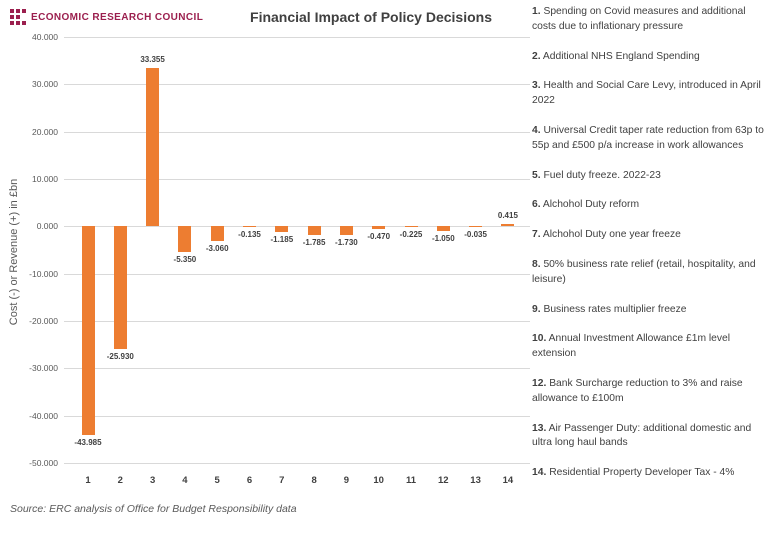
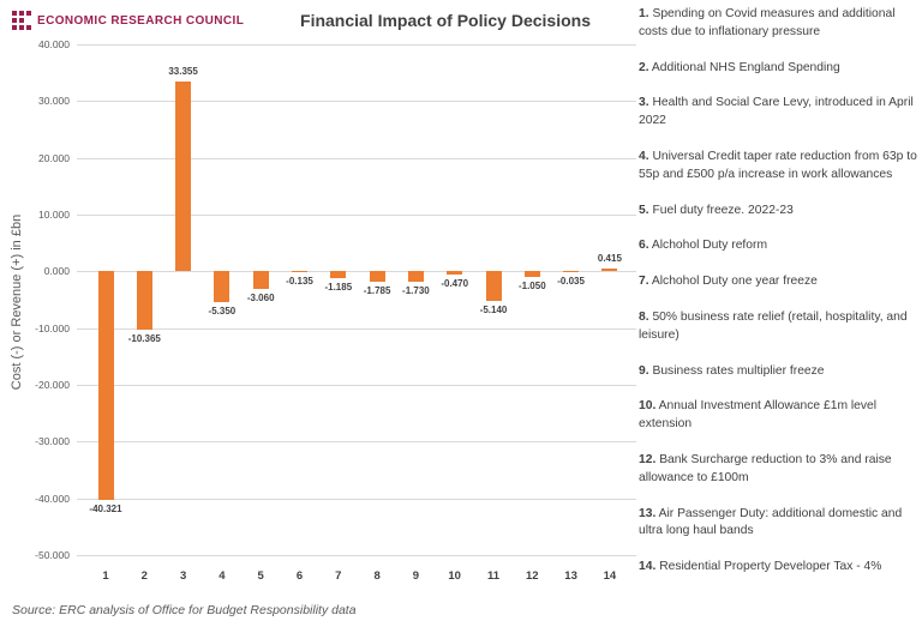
1: -43.985 -> -40.321
2: -25.930 -> -10.365
11: -0.225 -> -5.140
